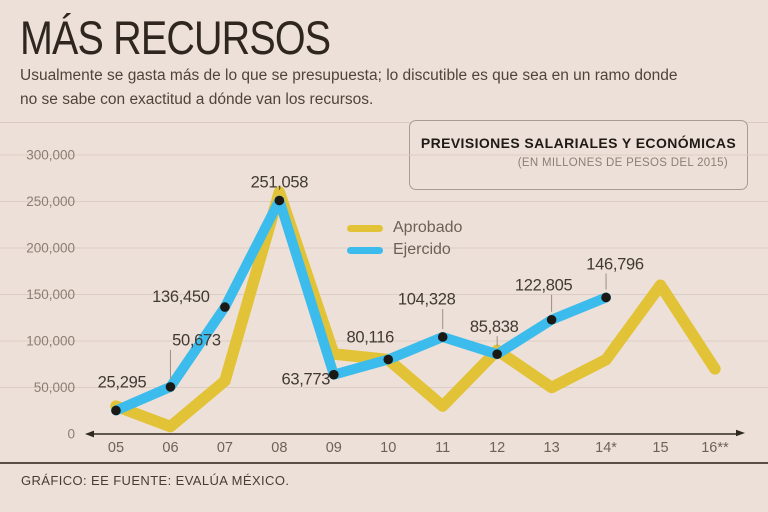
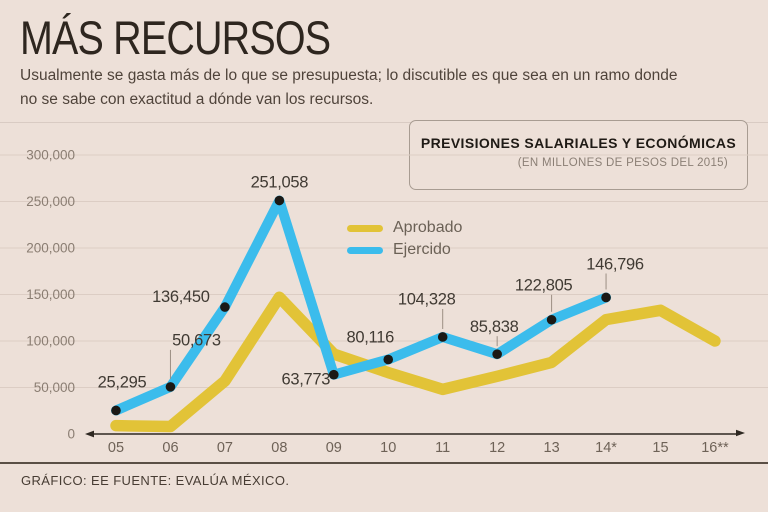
Aprobado/05: 30000 -> 10000
Aprobado/08: 260000 -> 150000
Aprobado/10: 80000 -> 70000
Aprobado/11: 30000 -> 50000
Aprobado/12: 90000 -> 60000
Aprobado/13: 50000 -> 80000
Aprobado/14*: 80000 -> 120000
Aprobado/15: 160000 -> 130000
Aprobado/16**: 70000 -> 100000
